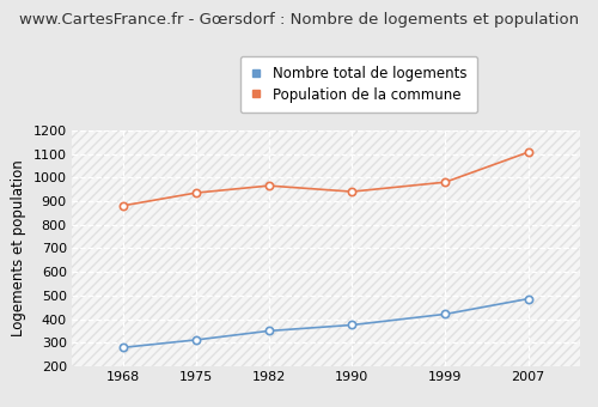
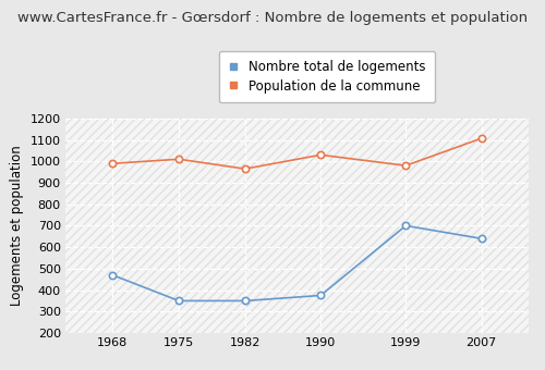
Nombre total de logements/1968: 280 -> 470
Population de la commune/1968: 880 -> 990
Nombre total de logements/1975: 310 -> 350
Population de la commune/1975: 940 -> 1010
Population de la commune/1990: 940 -> 1030
Nombre total de logements/1999: 420 -> 700
Nombre total de logements/2007: 490 -> 640
